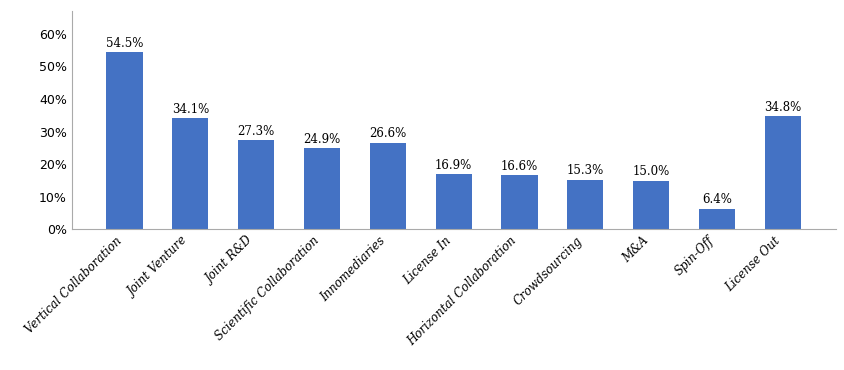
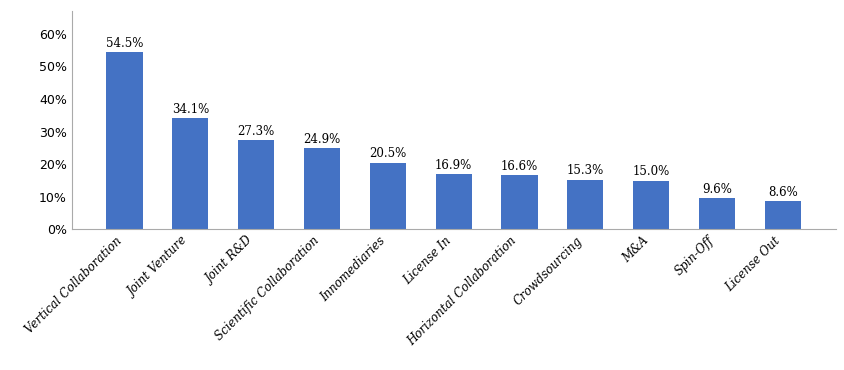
Innomediaries: 26.6% -> 20.5%
Spin-Off: 6.4% -> 9.6%
License Out: 34.8% -> 8.6%
